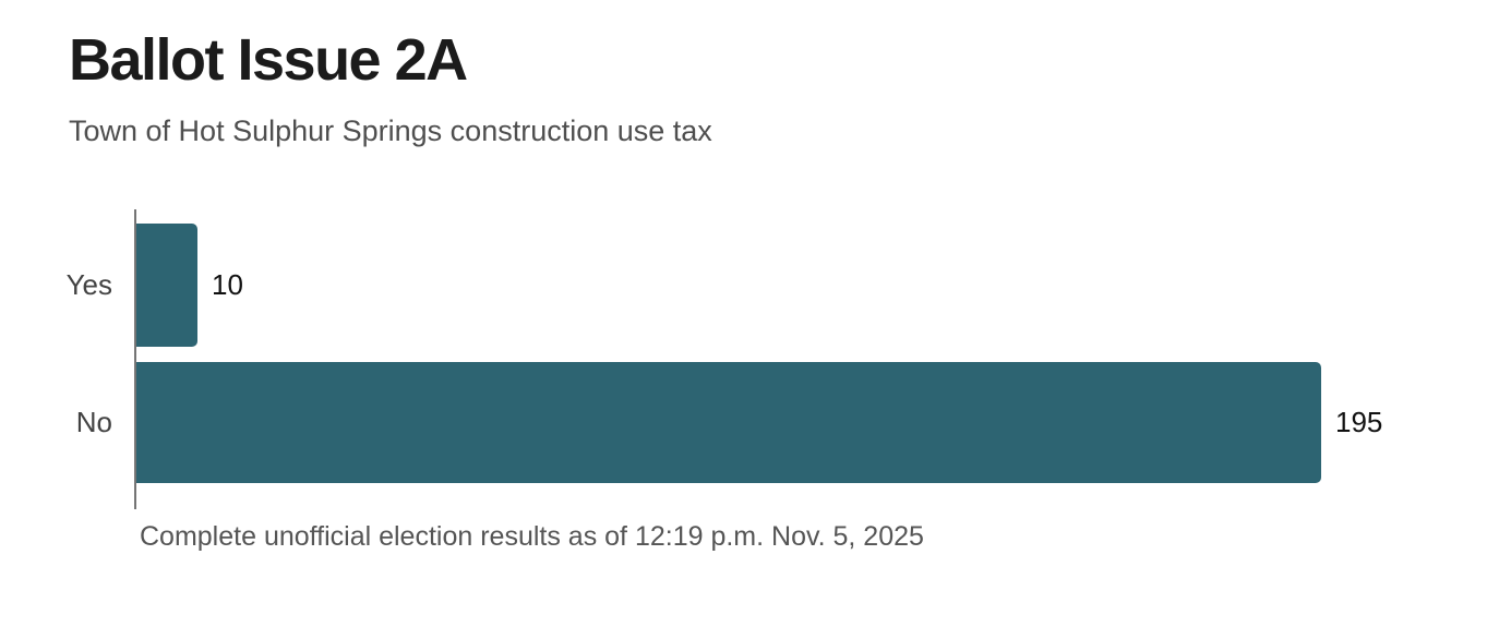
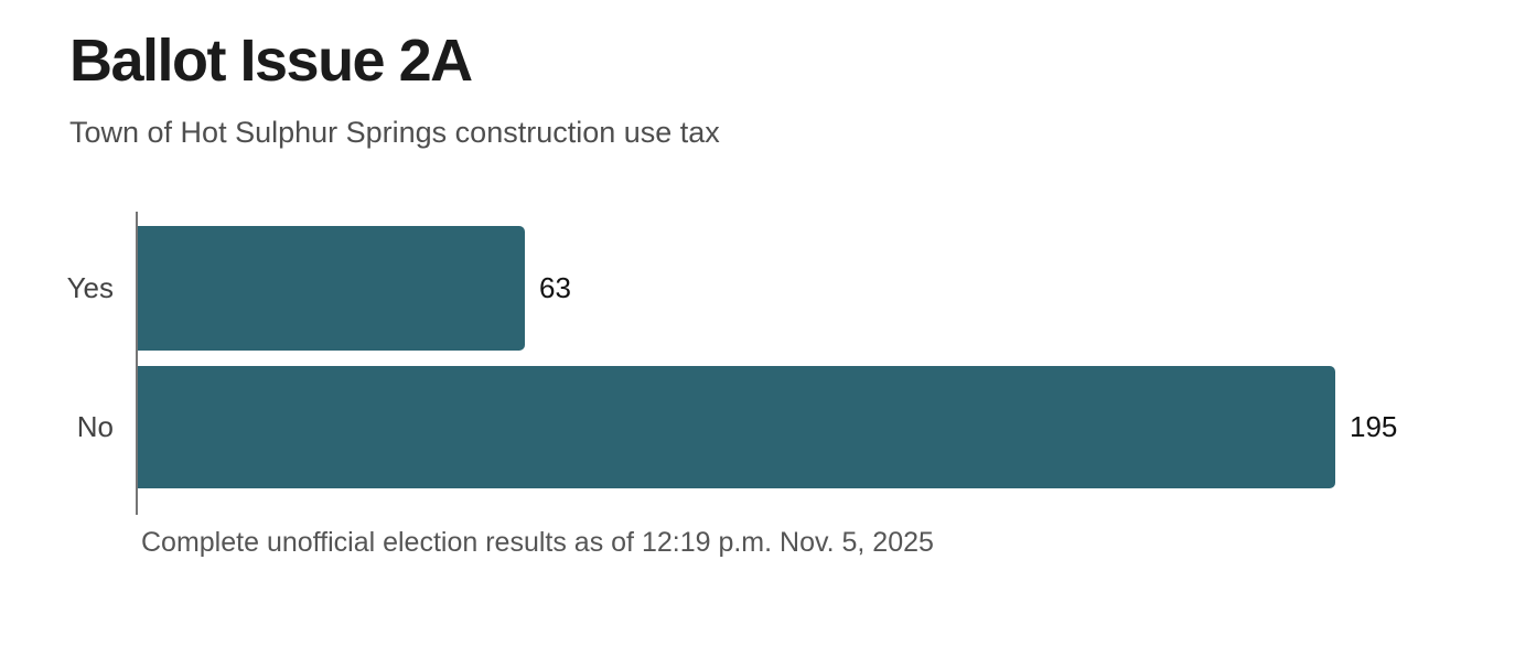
Yes: 10 -> 63
